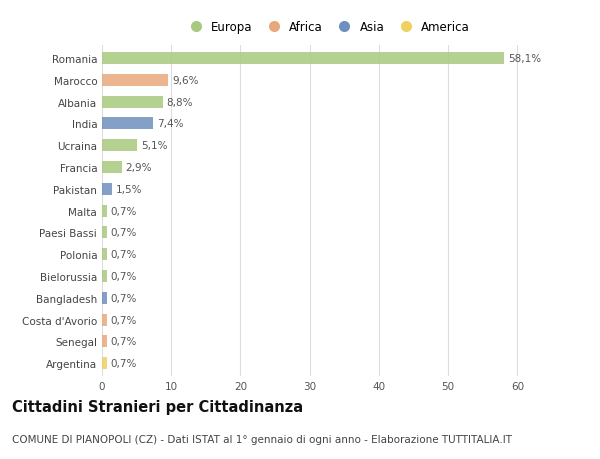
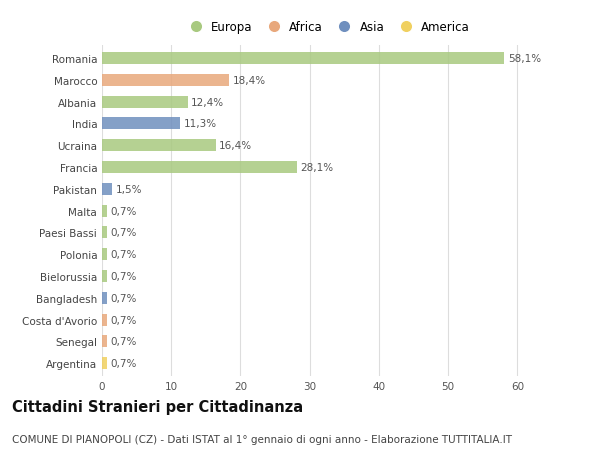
Marocco: 9,6% -> 18,4%
Albania: 8,8% -> 12,4%
India: 7,4% -> 11,3%
Ucraina: 5,1% -> 16,4%
Francia: 2,9% -> 28,1%
